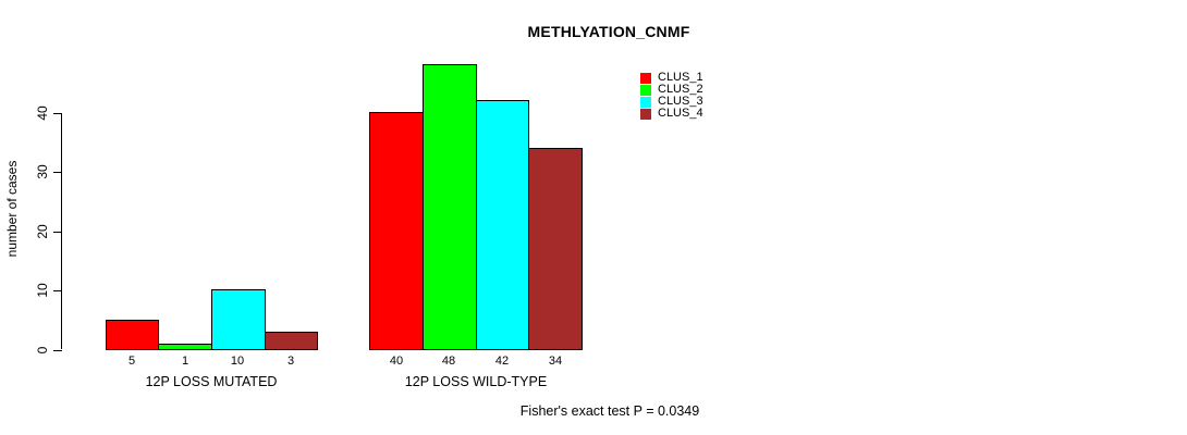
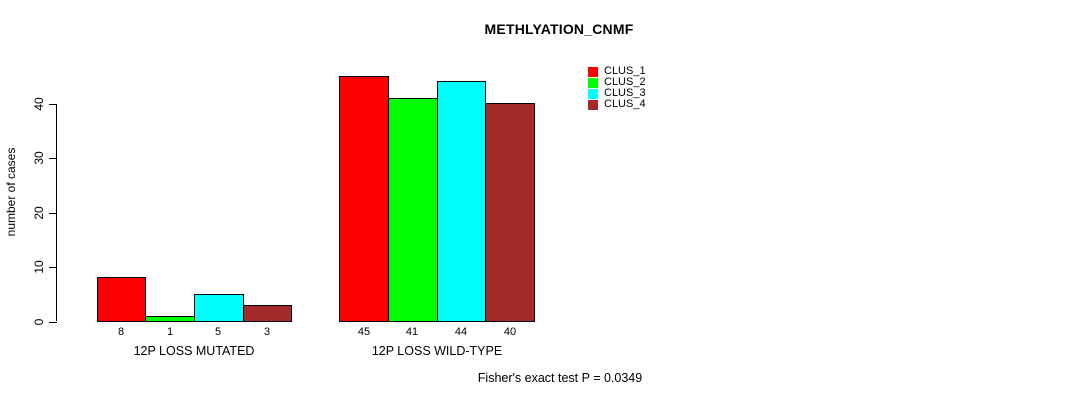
CLUS_1/12P LOSS MUTATED: 5 -> 8
CLUS_3/12P LOSS MUTATED: 10 -> 5
CLUS_1/12P LOSS WILD-TYPE: 40 -> 45
CLUS_2/12P LOSS WILD-TYPE: 48 -> 41
CLUS_3/12P LOSS WILD-TYPE: 42 -> 44
CLUS_4/12P LOSS WILD-TYPE: 34 -> 40
